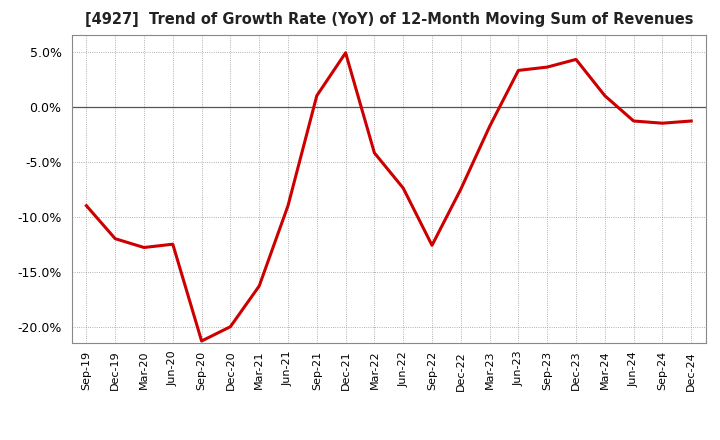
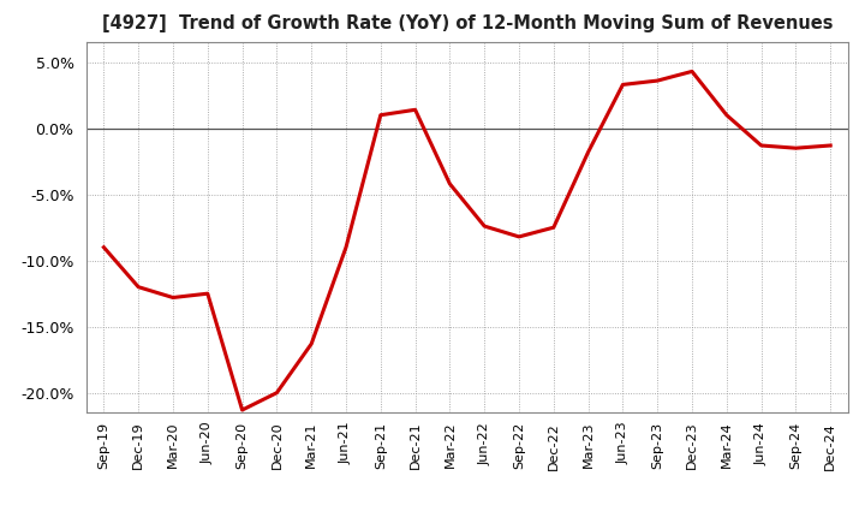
Dec-21: 4.9% -> 1.4%
Sep-22: -12.6% -> -8.2%
